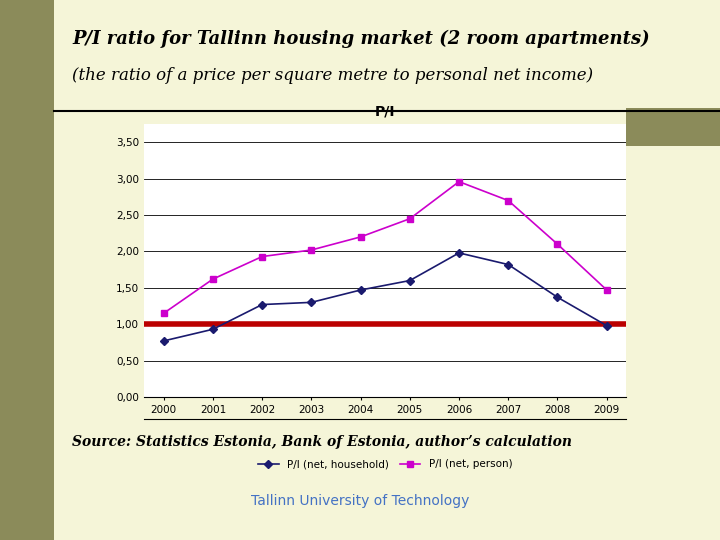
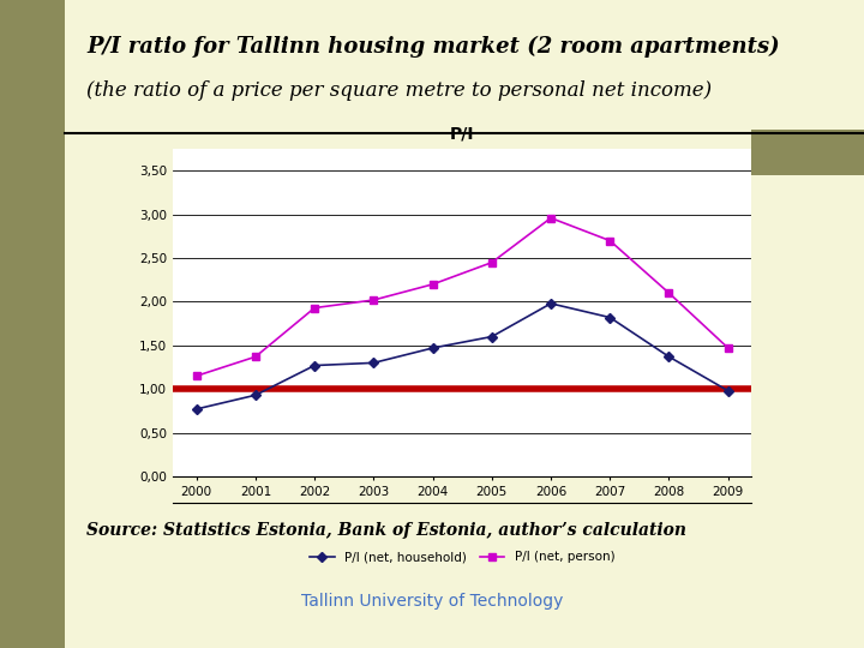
P/I (net, person)/2001: 1,62 -> 1,37
